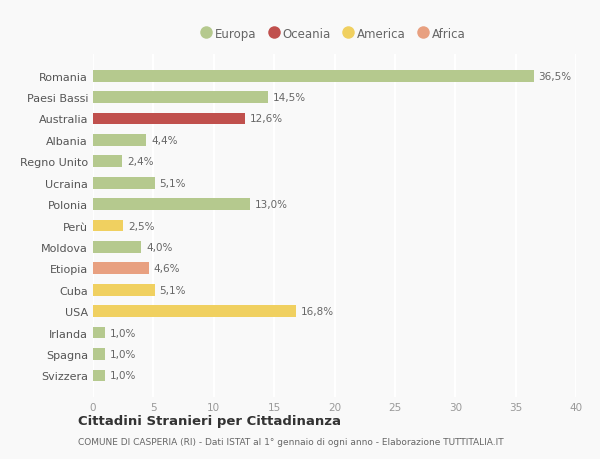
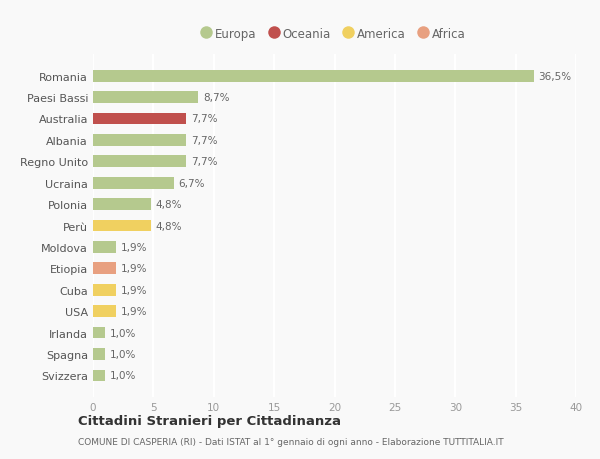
Paesi Bassi: 14,5% -> 8,7%
Australia: 12,6% -> 7,7%
Albania: 4,4% -> 7,7%
Regno Unito: 2,4% -> 7,7%
Ucraina: 5,1% -> 6,7%
Polonia: 13,0% -> 4,8%
Perù: 2,5% -> 4,8%
Moldova: 4,0% -> 1,9%
Etiopia: 4,6% -> 1,9%
Cuba: 5,1% -> 1,9%
USA: 16,8% -> 1,9%
